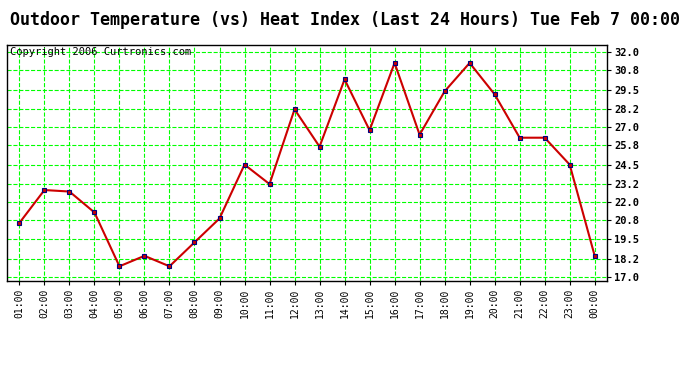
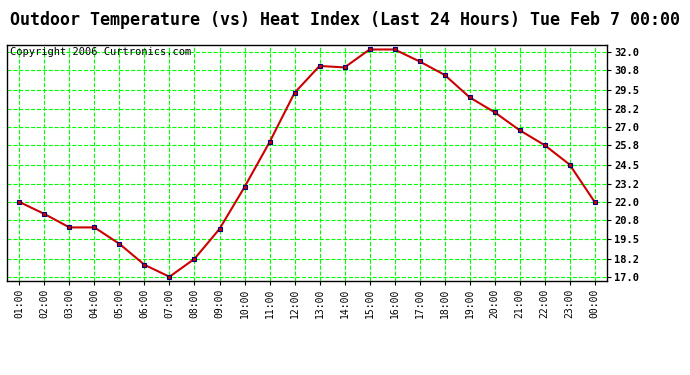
01:00: 20.6 -> 22.0
02:00: 22.8 -> 21.2
03:00: 22.7 -> 20.3
04:00: 21.3 -> 20.3
05:00: 17.7 -> 19.2
06:00: 18.4 -> 17.8
07:00: 17.7 -> 17.0
08:00: 19.3 -> 18.2
09:00: 20.9 -> 20.2
10:00: 24.5 -> 23.0
11:00: 23.2 -> 26.0
12:00: 28.2 -> 29.3
13:00: 25.7 -> 31.1
14:00: 30.2 -> 31.0
15:00: 26.8 -> 32.2
16:00: 31.3 -> 32.2
17:00: 26.5 -> 31.4
18:00: 29.4 -> 30.5
19:00: 31.3 -> 29.0
20:00: 29.2 -> 28.0
21:00: 26.3 -> 26.8
22:00: 26.3 -> 25.8
00:00: 18.4 -> 22.0
